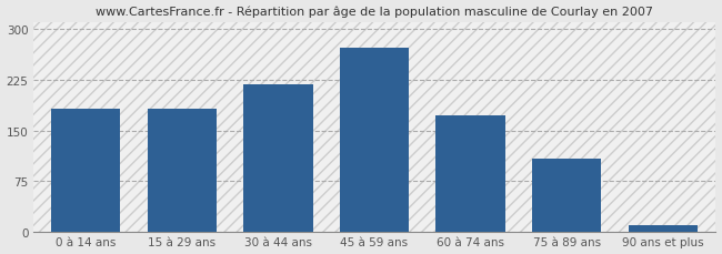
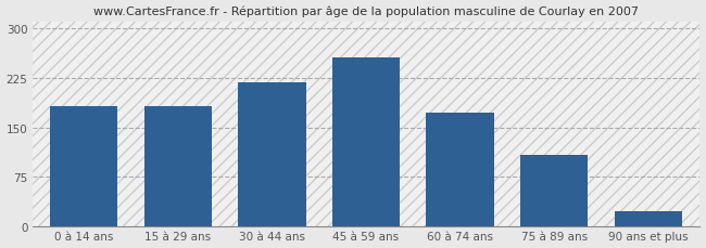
45 à 59 ans: 273 -> 256
90 ans et plus: 10 -> 24
